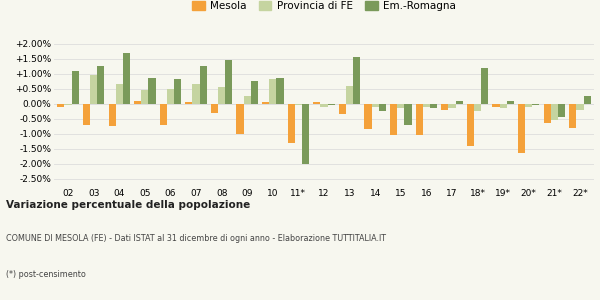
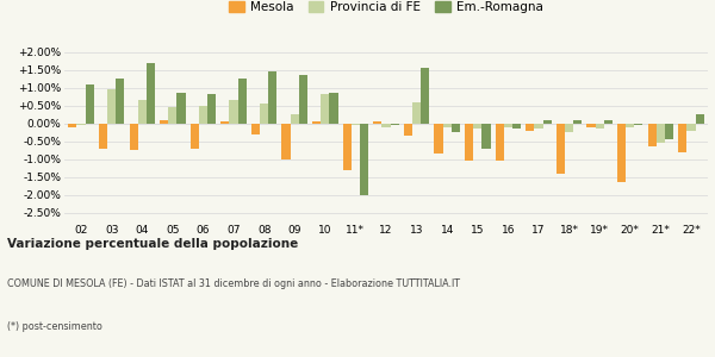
Em.-Romagna/09: 0.75% -> 1.35%
Em.-Romagna/18*: 1.20% -> 0.10%
